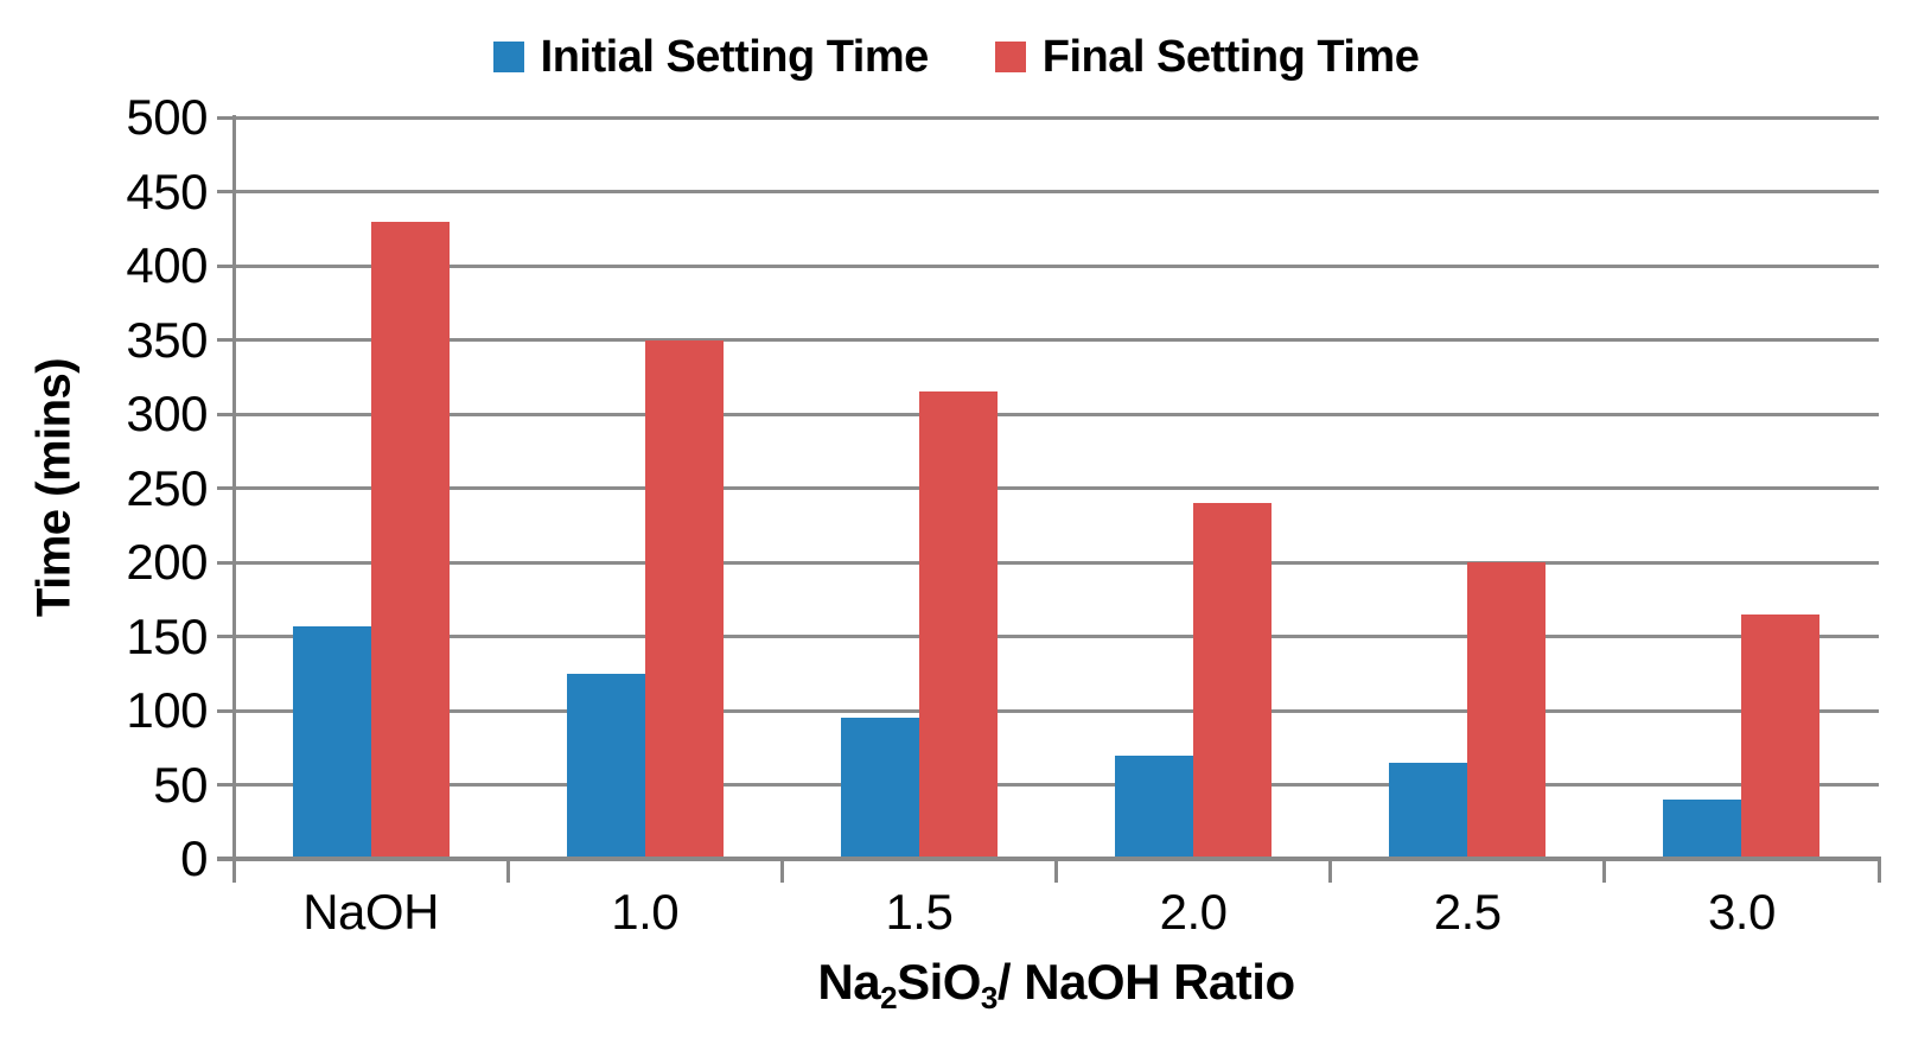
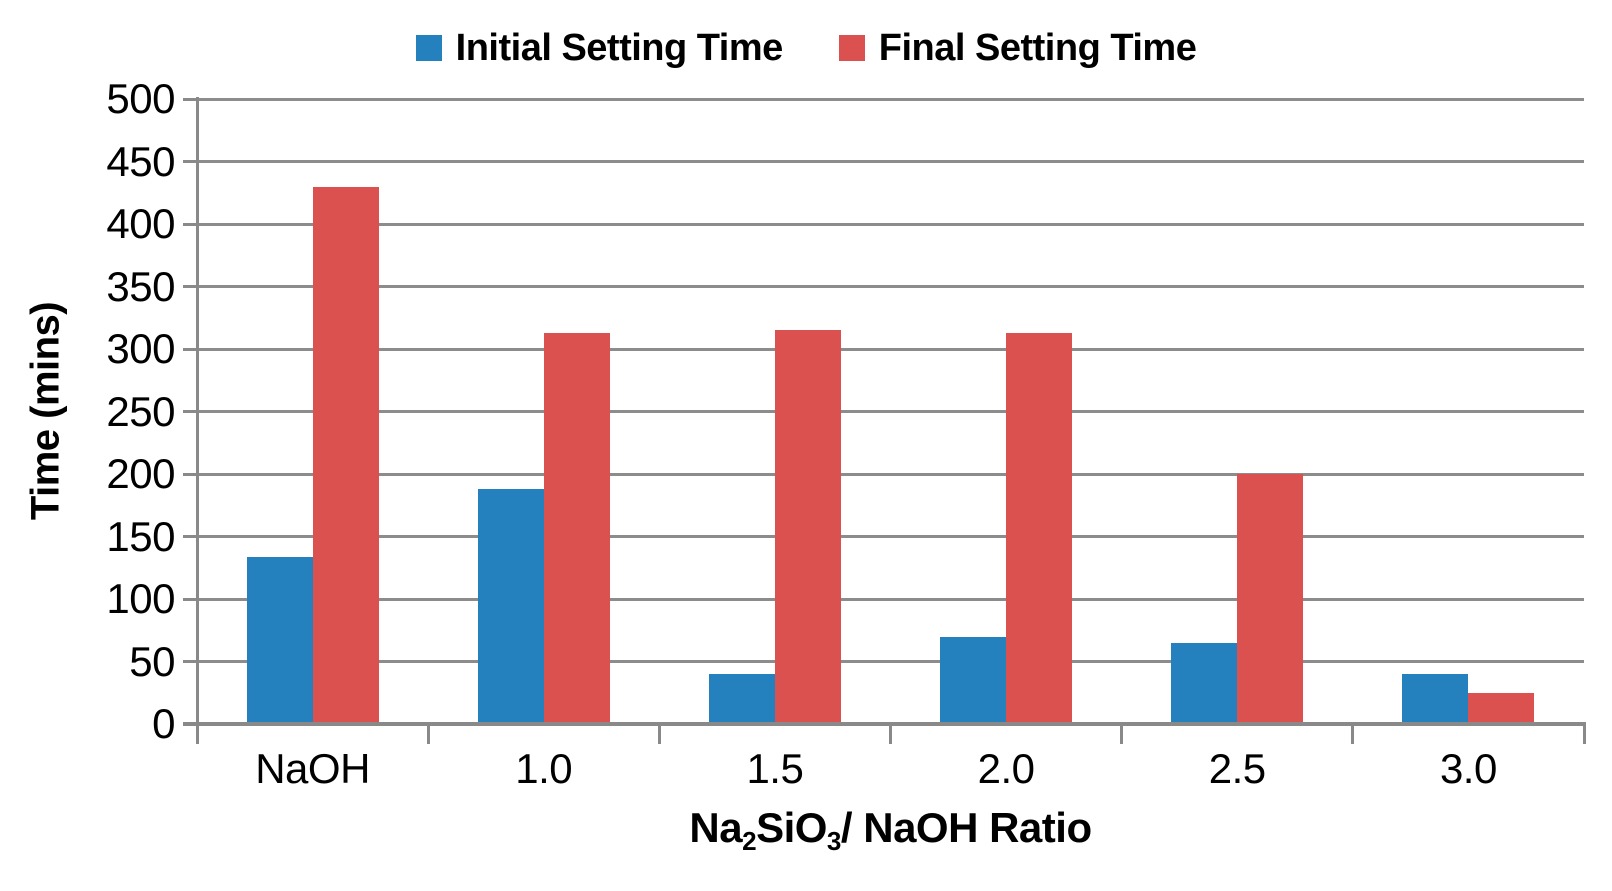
Initial Setting Time/NaOH: 157 -> 134
Initial Setting Time/1.0: 125 -> 188
Final Setting Time/1.0: 350 -> 313
Initial Setting Time/1.5: 95 -> 40
Final Setting Time/2.0: 240 -> 313
Final Setting Time/3.0: 165 -> 25
